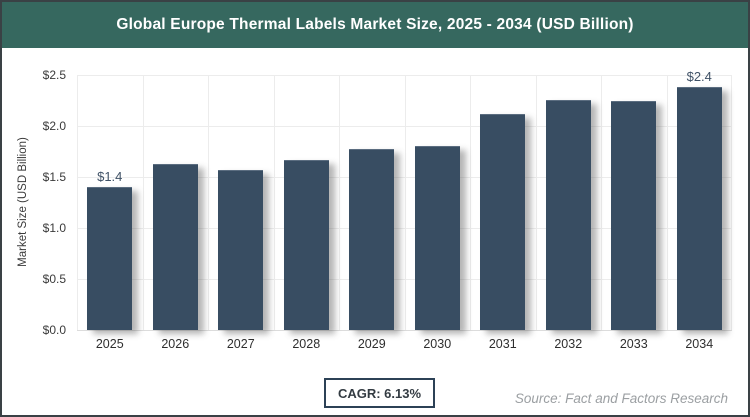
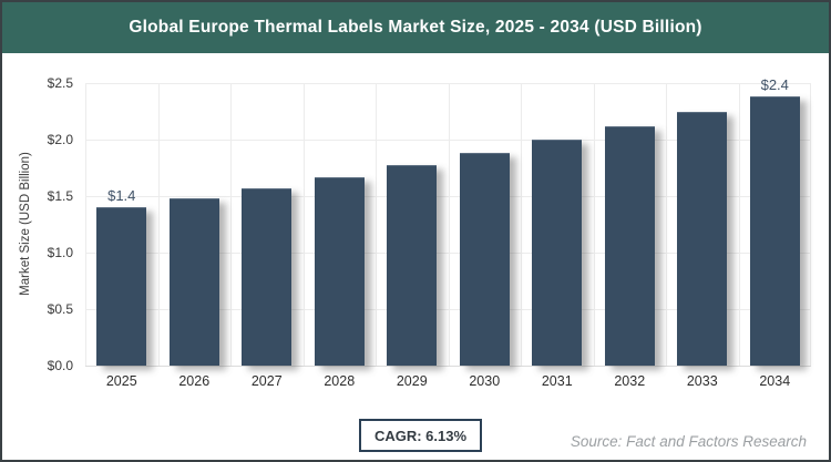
2026: $1.62 -> $1.47
2030: $1.79 -> $1.87
2031: $2.11 -> $1.99
2032: $2.25 -> $2.11
